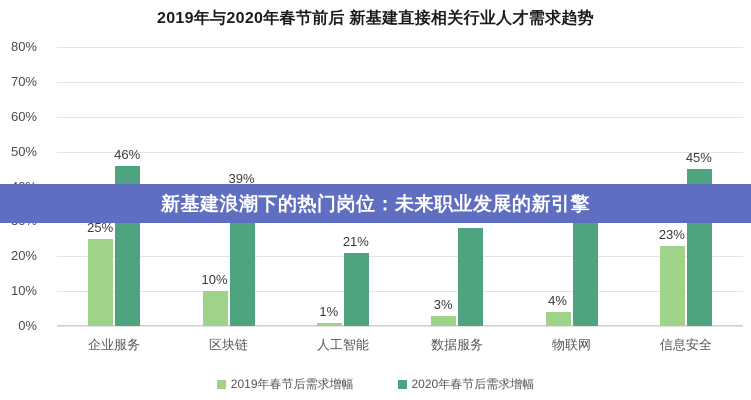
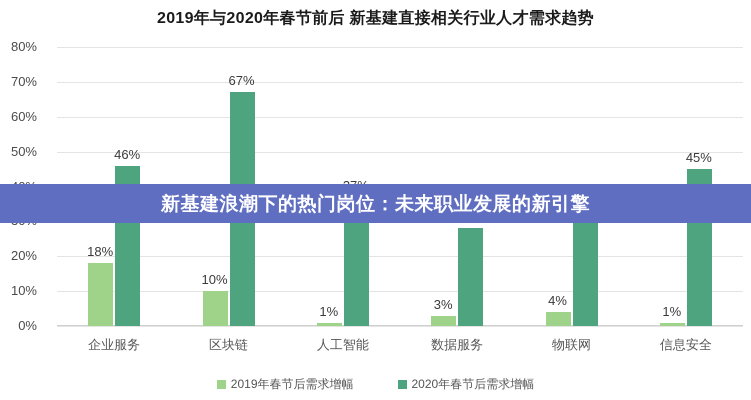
2019年春节后需求增幅/企业服务: 25% -> 18%
2020年春节后需求增幅/区块链: 39% -> 67%
2020年春节后需求增幅/人工智能: 21% -> 37%
2019年春节后需求增幅/信息安全: 23% -> 1%
